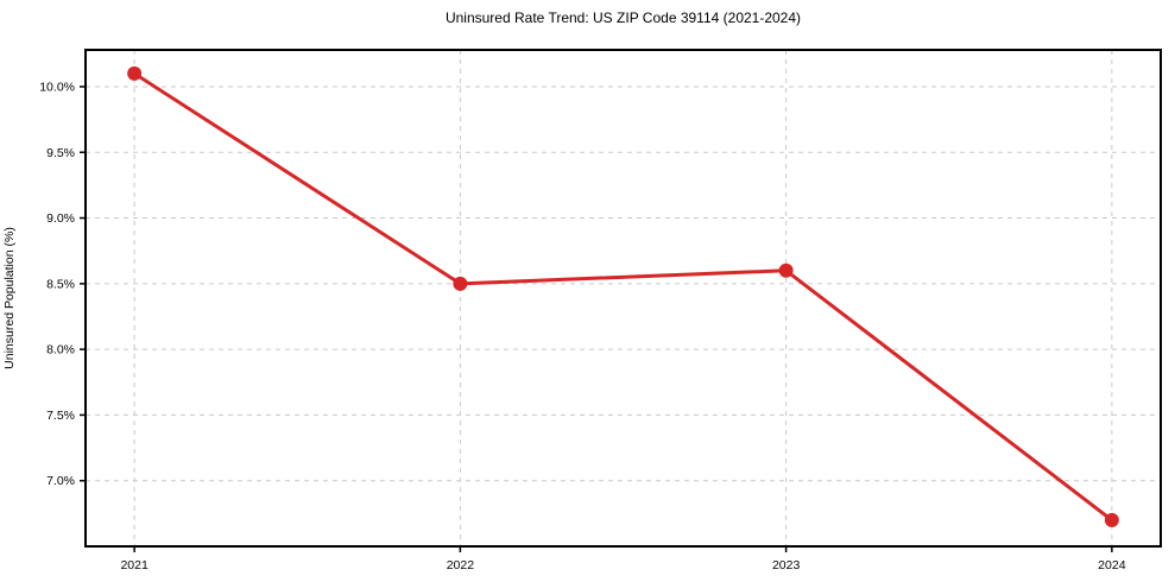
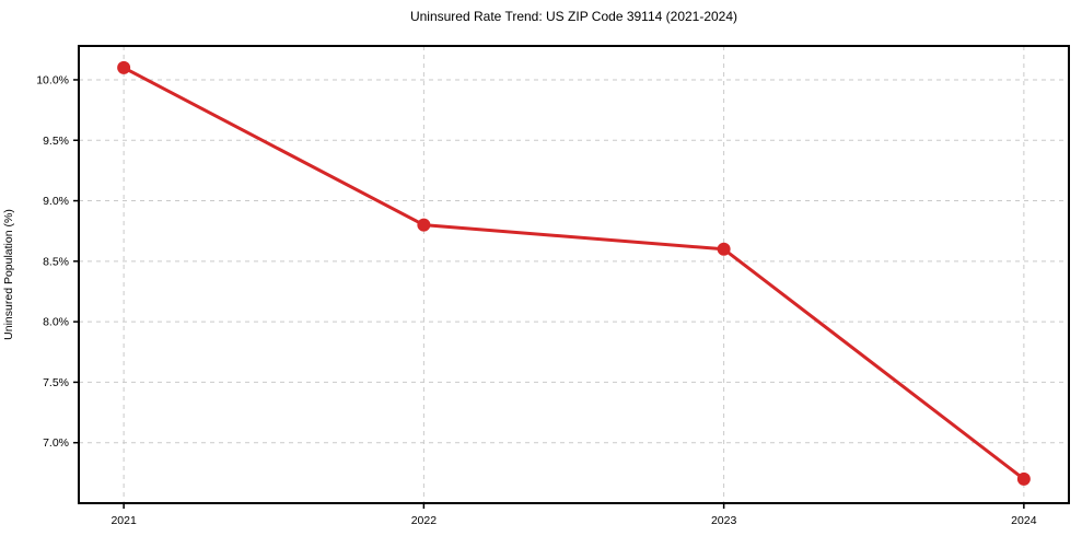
2022: 8.5% -> 8.8%
